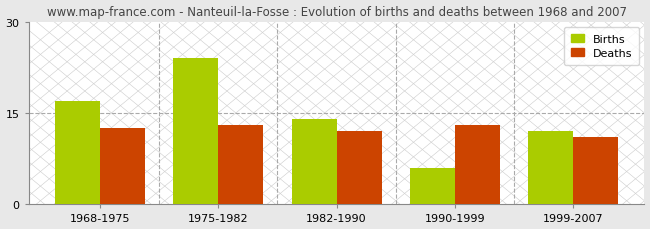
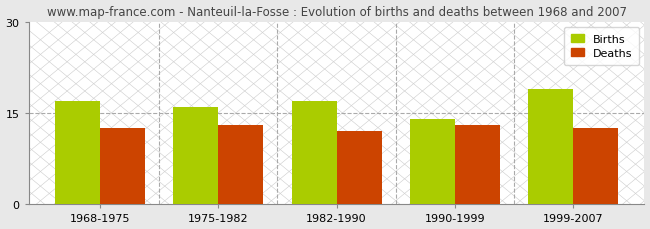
Births/1975-1982: 24 -> 16
Births/1982-1990: 14 -> 17
Births/1990-1999: 6 -> 14
Births/1999-2007: 12 -> 19
Deaths/1999-2007: 11.0 -> 12.5
